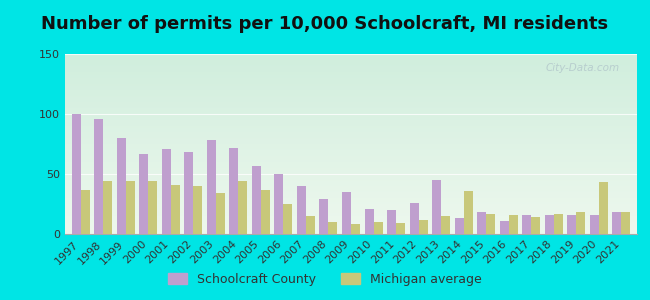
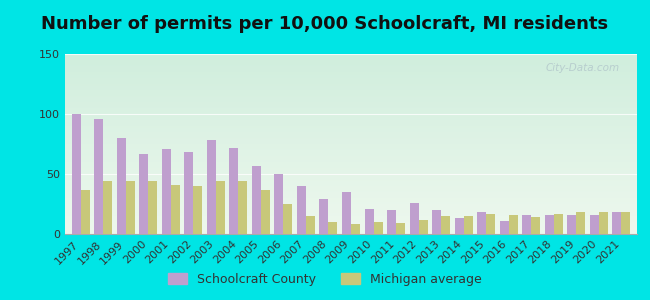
Michigan average/2003: 34 -> 44
Schoolcraft County/2013: 45 -> 20
Michigan average/2014: 36 -> 15
Michigan average/2020: 43 -> 18
